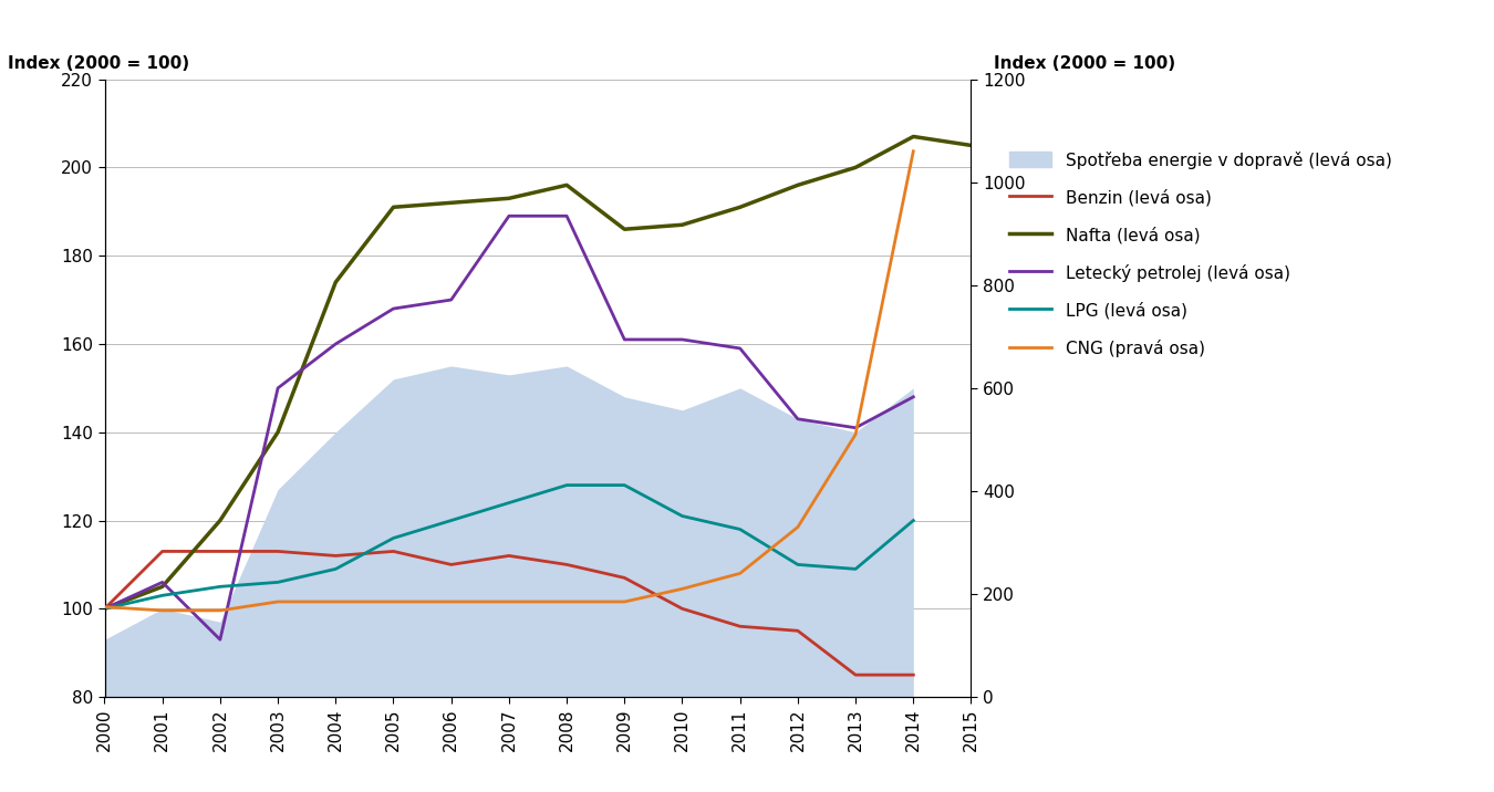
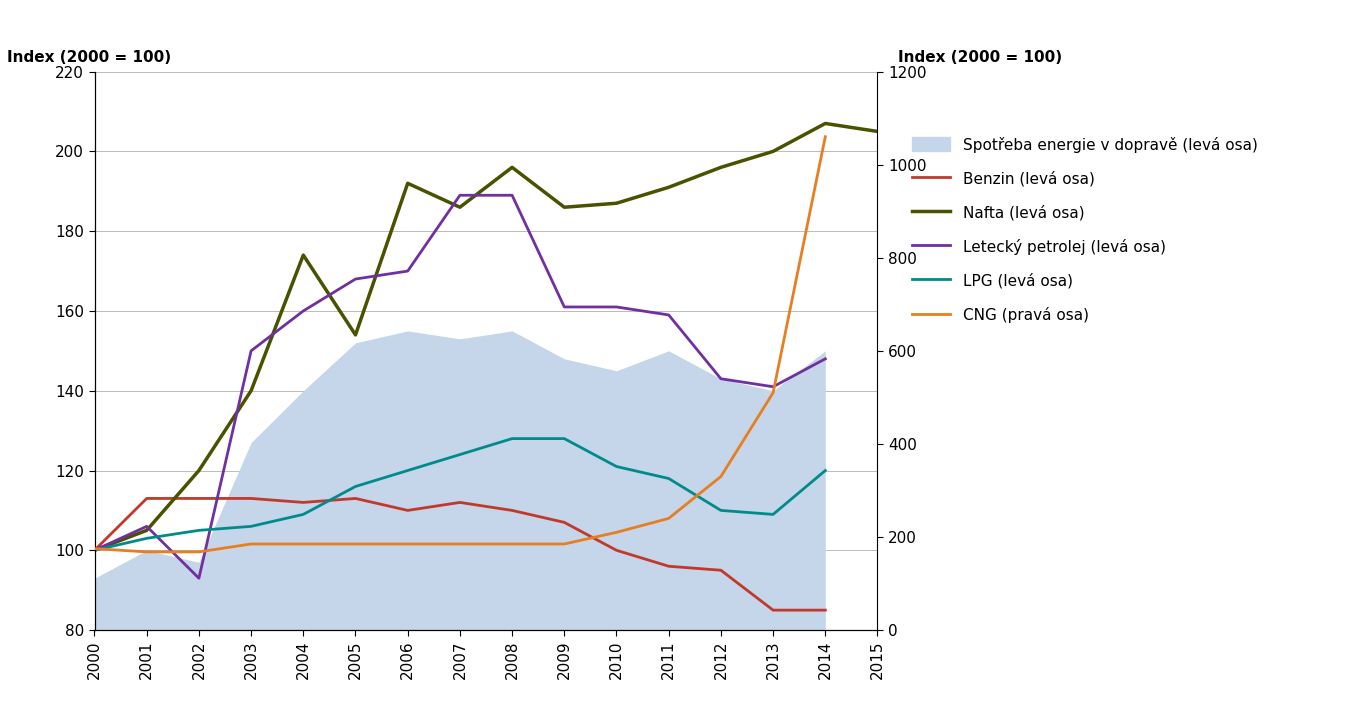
Nafta (levá osa)/2005: 191 -> 154
Nafta (levá osa)/2007: 193 -> 186
